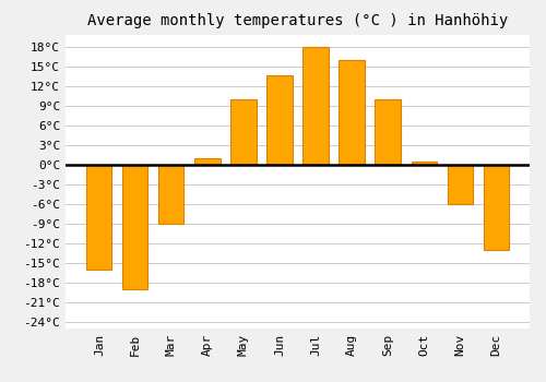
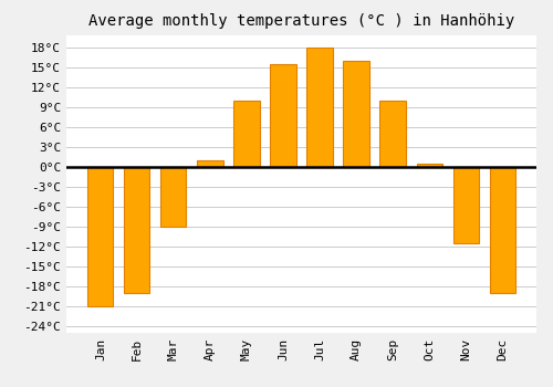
Jan: -16.0°C -> -21.0°C
Jun: 13.8°C -> 15.5°C
Nov: -6.0°C -> -11.5°C
Dec: -13.0°C -> -19.0°C
